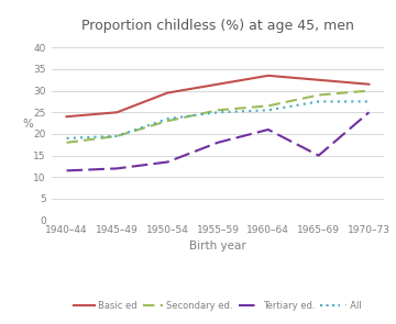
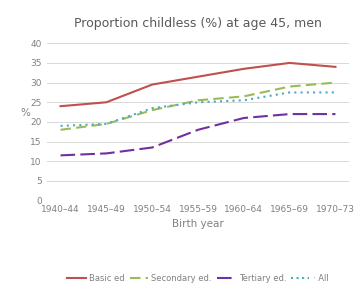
Basic ed/1965–69: 32.5 -> 35.0
Tertiary ed./1965–69: 15.0 -> 22.0
Basic ed/1970–73: 31.5 -> 34.0
Tertiary ed./1970–73: 25.0 -> 22.0
